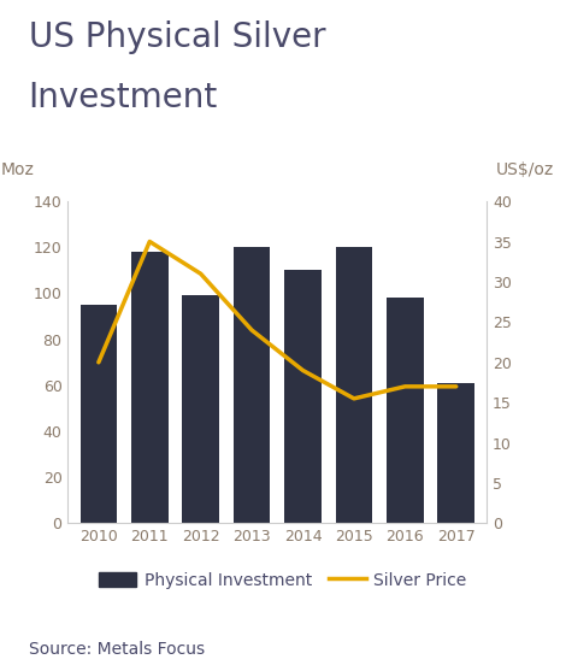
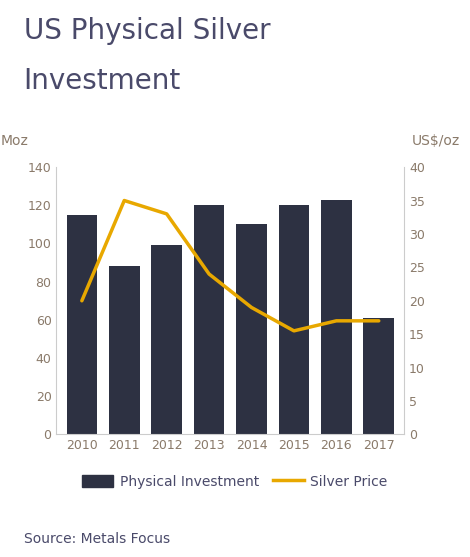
Physical Investment/2010: 95 -> 115
Physical Investment/2011: 118 -> 88
Silver Price/2012: 31.0 -> 33.0
Physical Investment/2016: 98 -> 123
